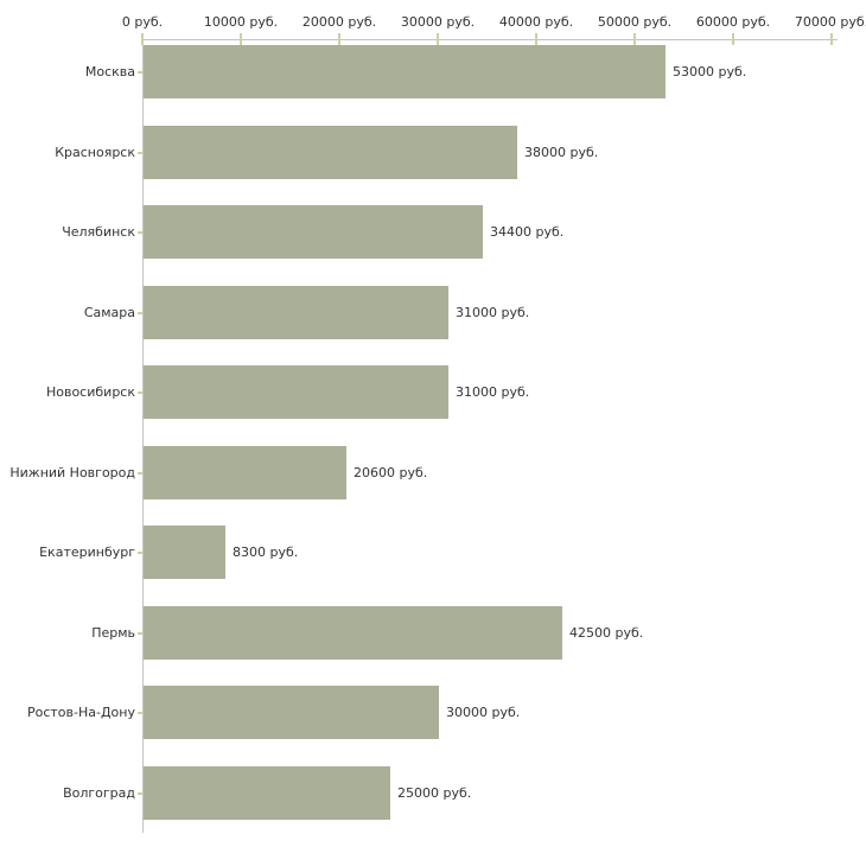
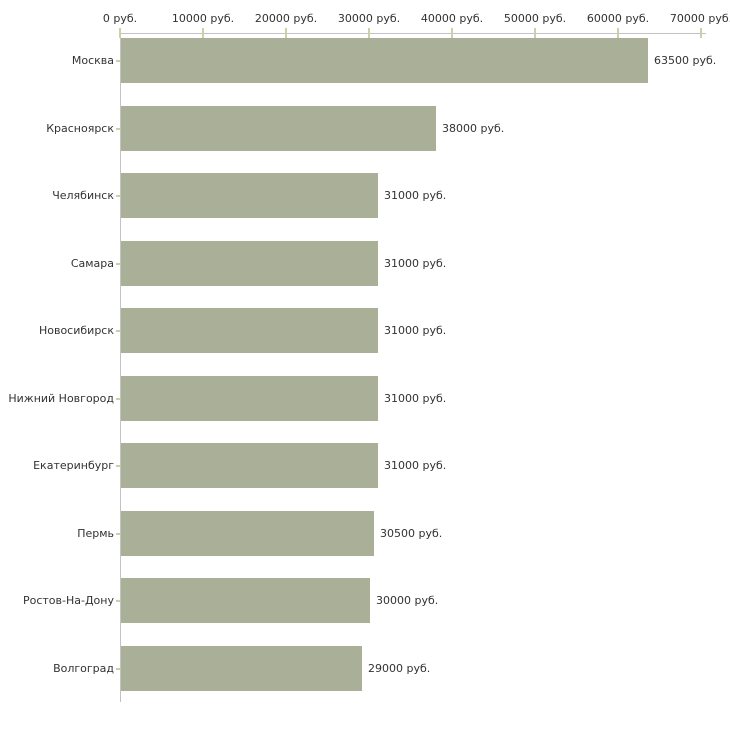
Москва: 53000 -> 63500
Челябинск: 34400 -> 31000
Нижний Новгород: 20600 -> 31000
Екатеринбург: 8300 -> 31000
Пермь: 42500 -> 30500
Волгоград: 25000 -> 29000
